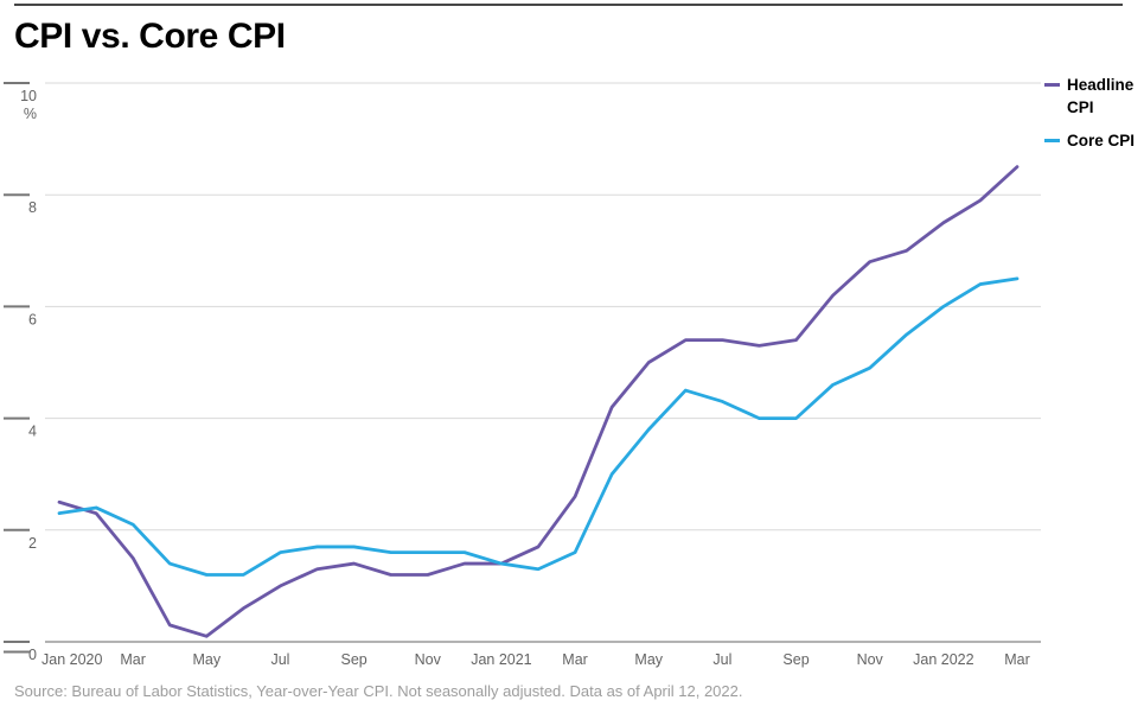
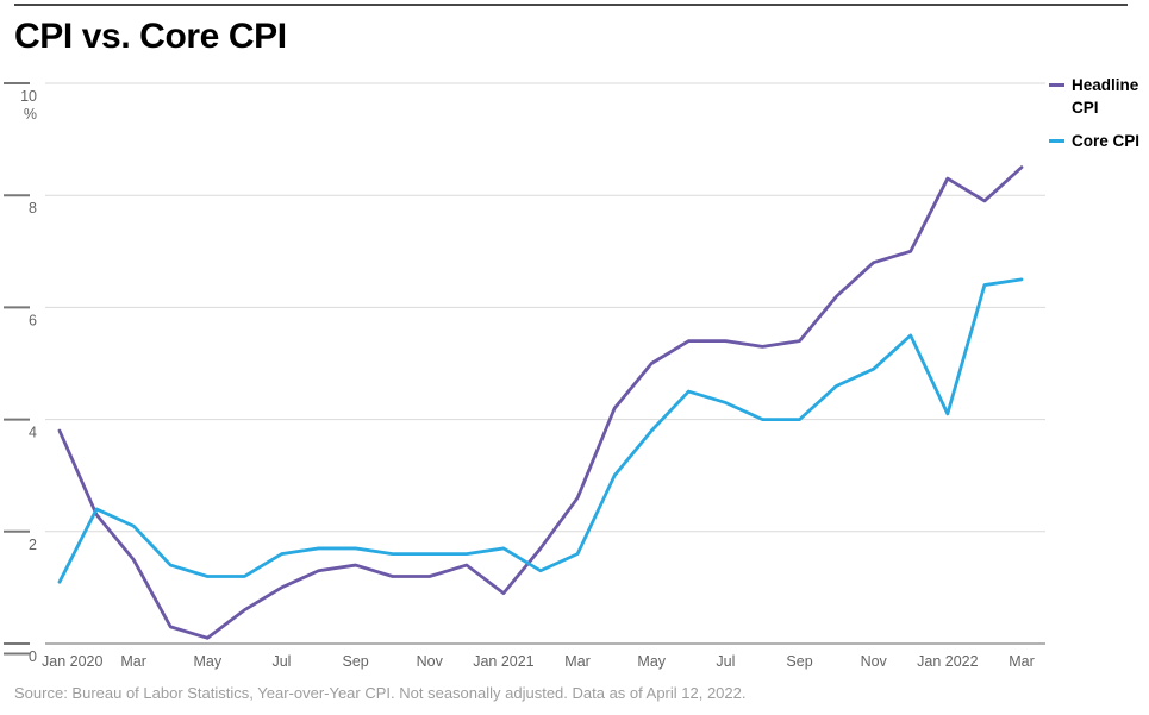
Headline CPI/Jan 2020: 2.5 -> 3.8
Core CPI/Jan 2020: 2.3 -> 1.1
Headline CPI/Jan 2021: 1.4 -> 0.9
Core CPI/Jan 2021: 1.4 -> 1.7
Headline CPI/Jan 2022: 7.5 -> 8.3
Core CPI/Jan 2022: 6.0 -> 4.1
